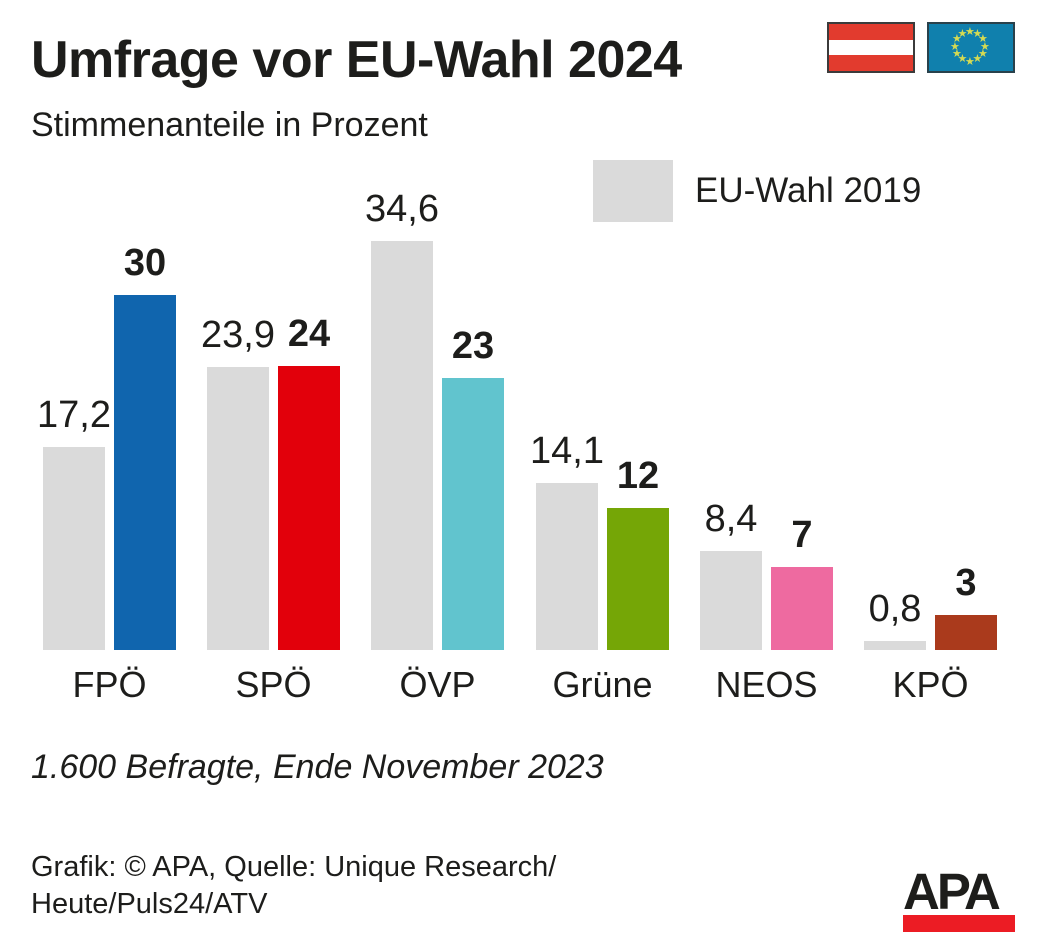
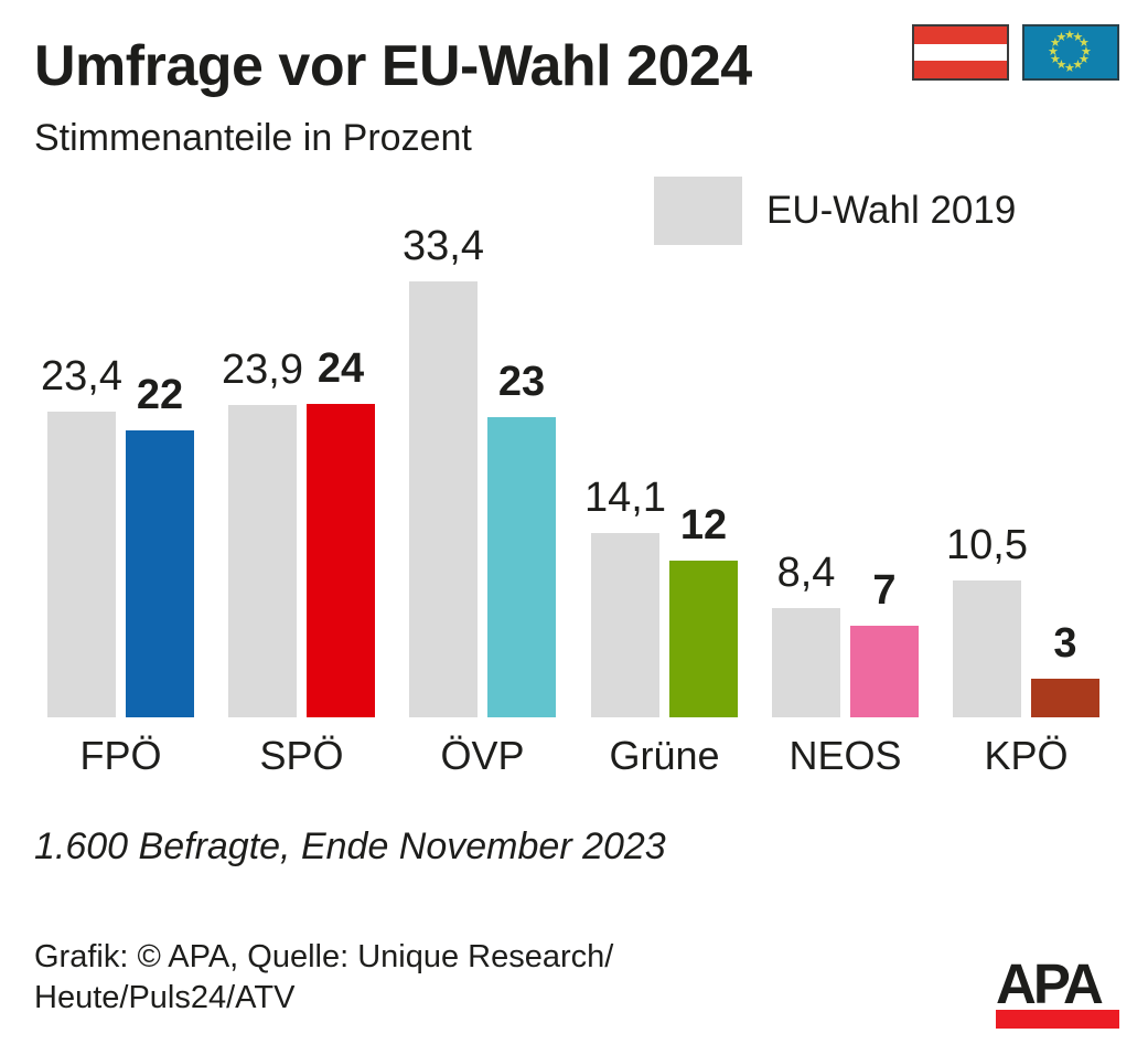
EU-Wahl 2019/FPÖ: 17,2 -> 23,4
Umfrage vor EU-Wahl 2024/FPÖ: 30 -> 22
EU-Wahl 2019/ÖVP: 34,6 -> 33,4
EU-Wahl 2019/KPÖ: 0,8 -> 10,5
